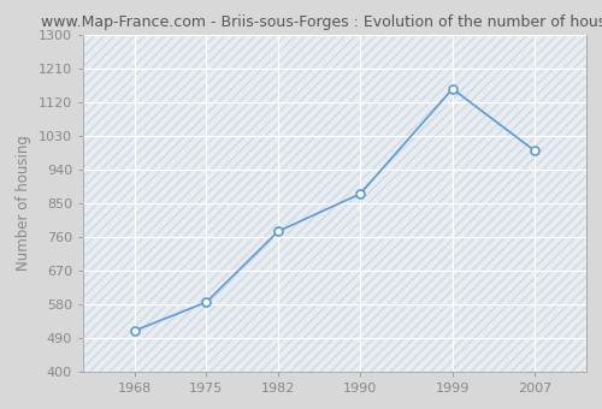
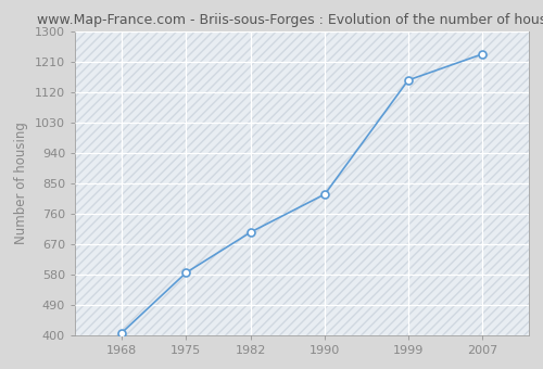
1968: 510 -> 407
1982: 775 -> 706
1990: 875 -> 818
2007: 990 -> 1232
